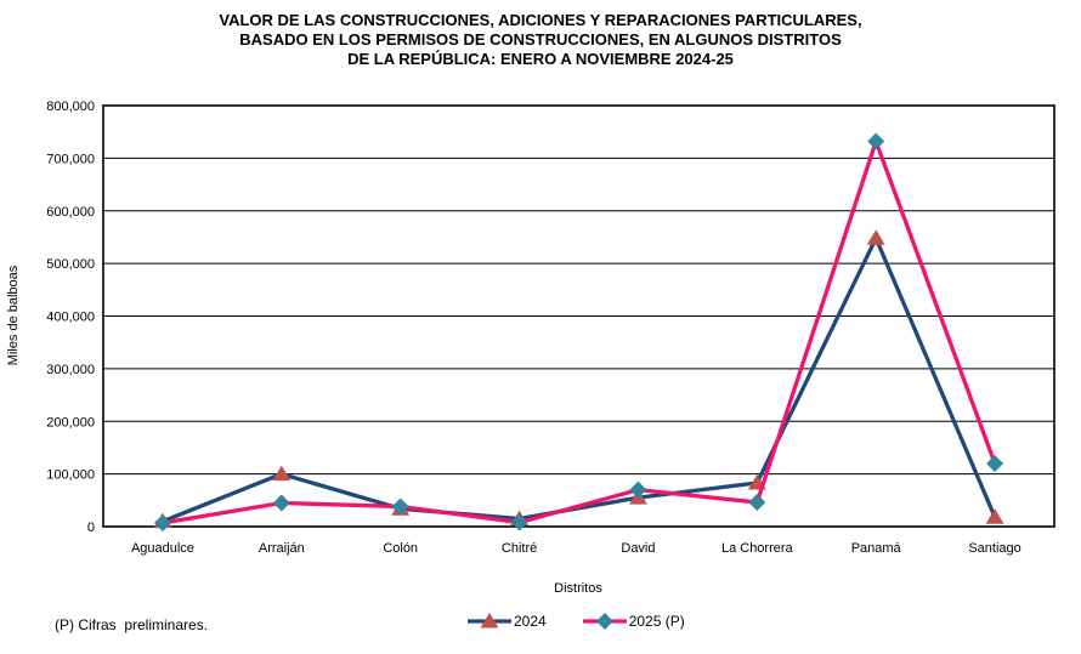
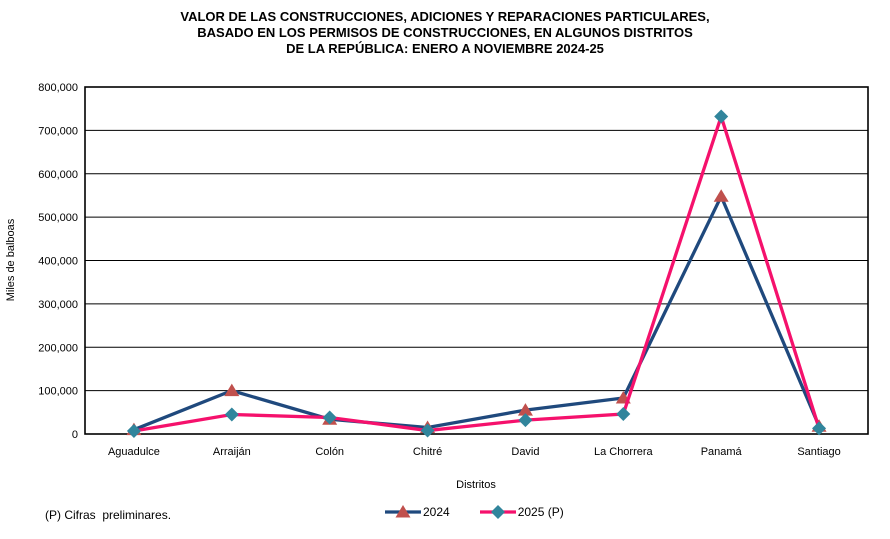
2025 (P)/David: 70000 -> 30000
2025 (P)/Santiago: 120000 -> 10000
